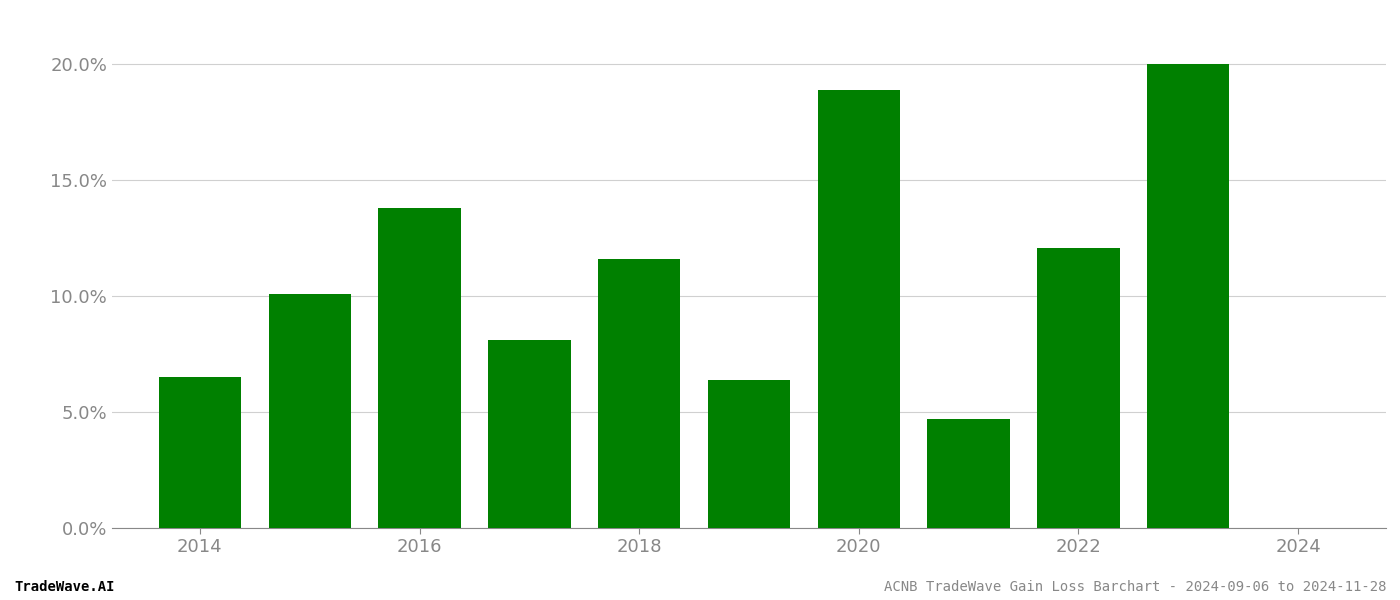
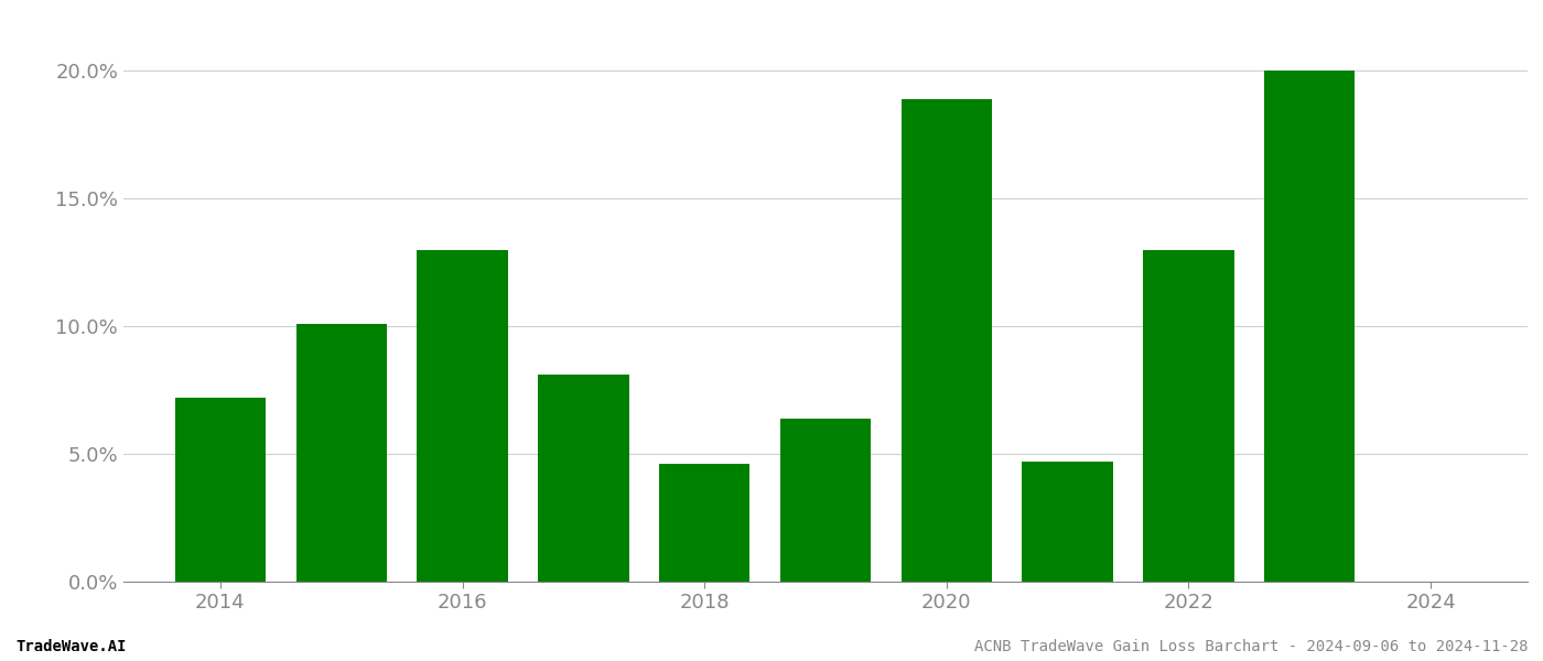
2014: 6.5% -> 7.2%
2016: 13.8% -> 13.0%
2018: 11.6% -> 4.6%
2022: 12.1% -> 13.0%
